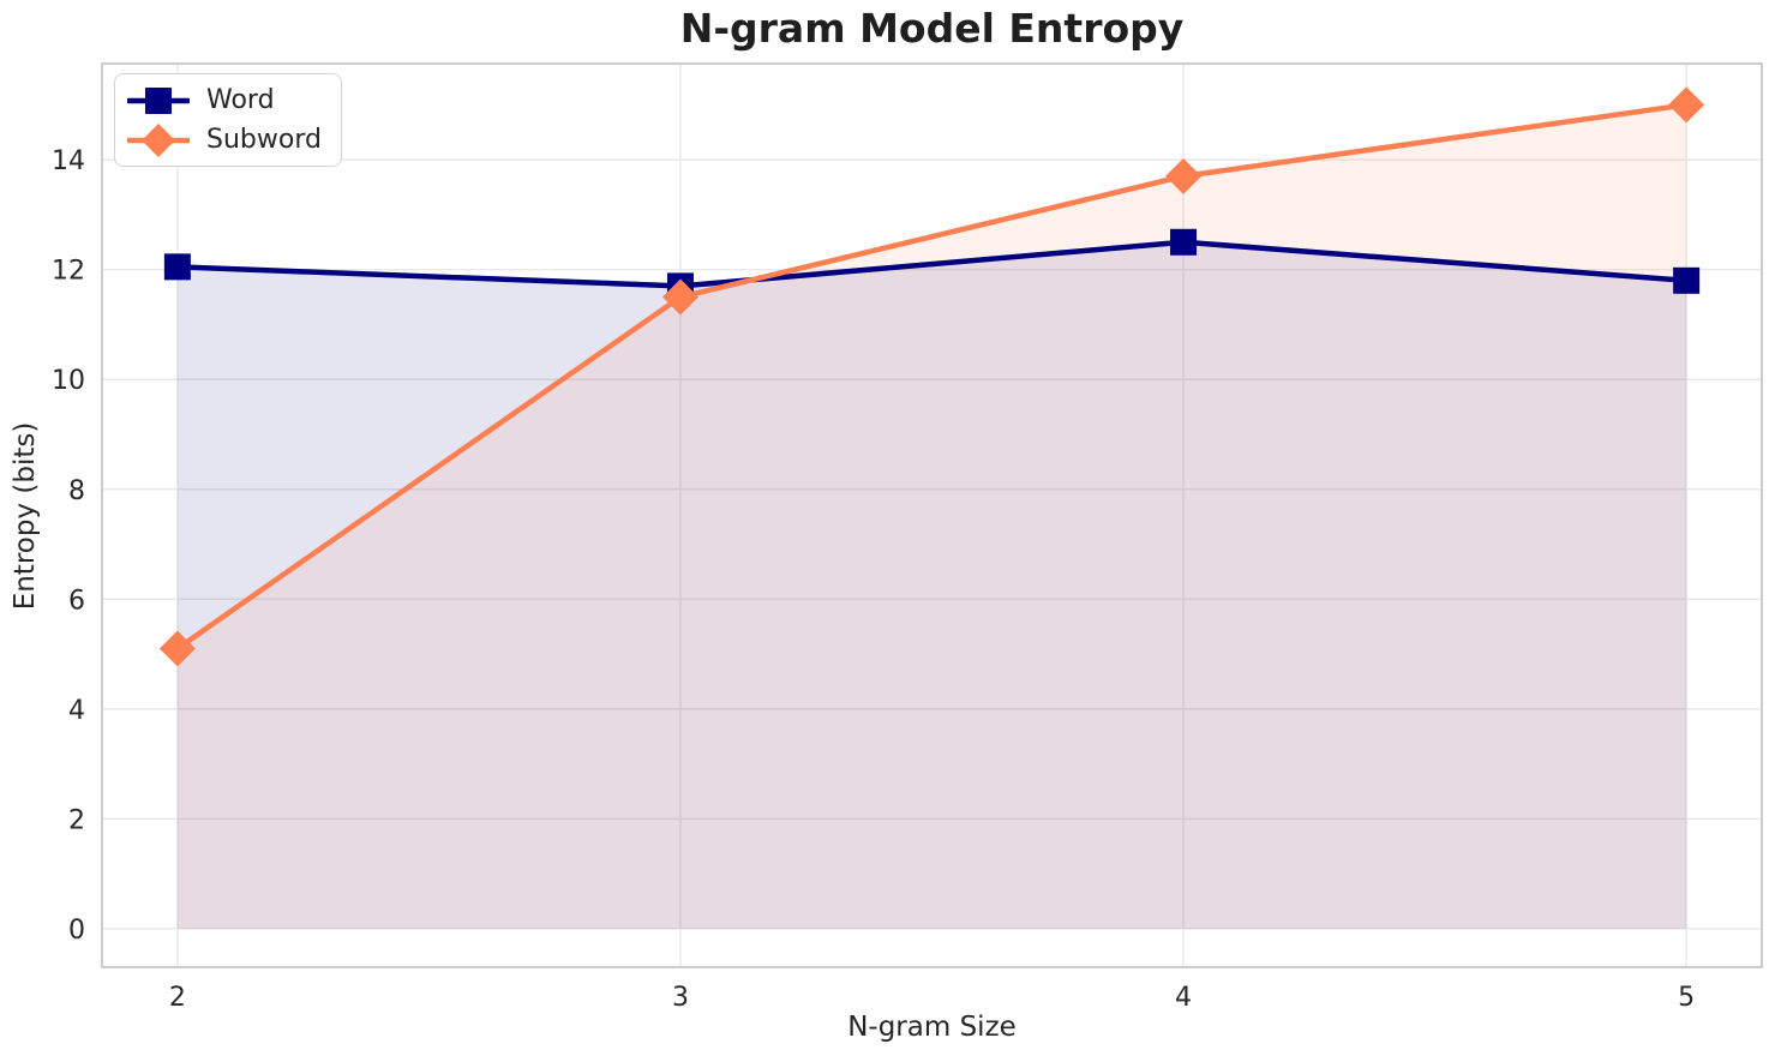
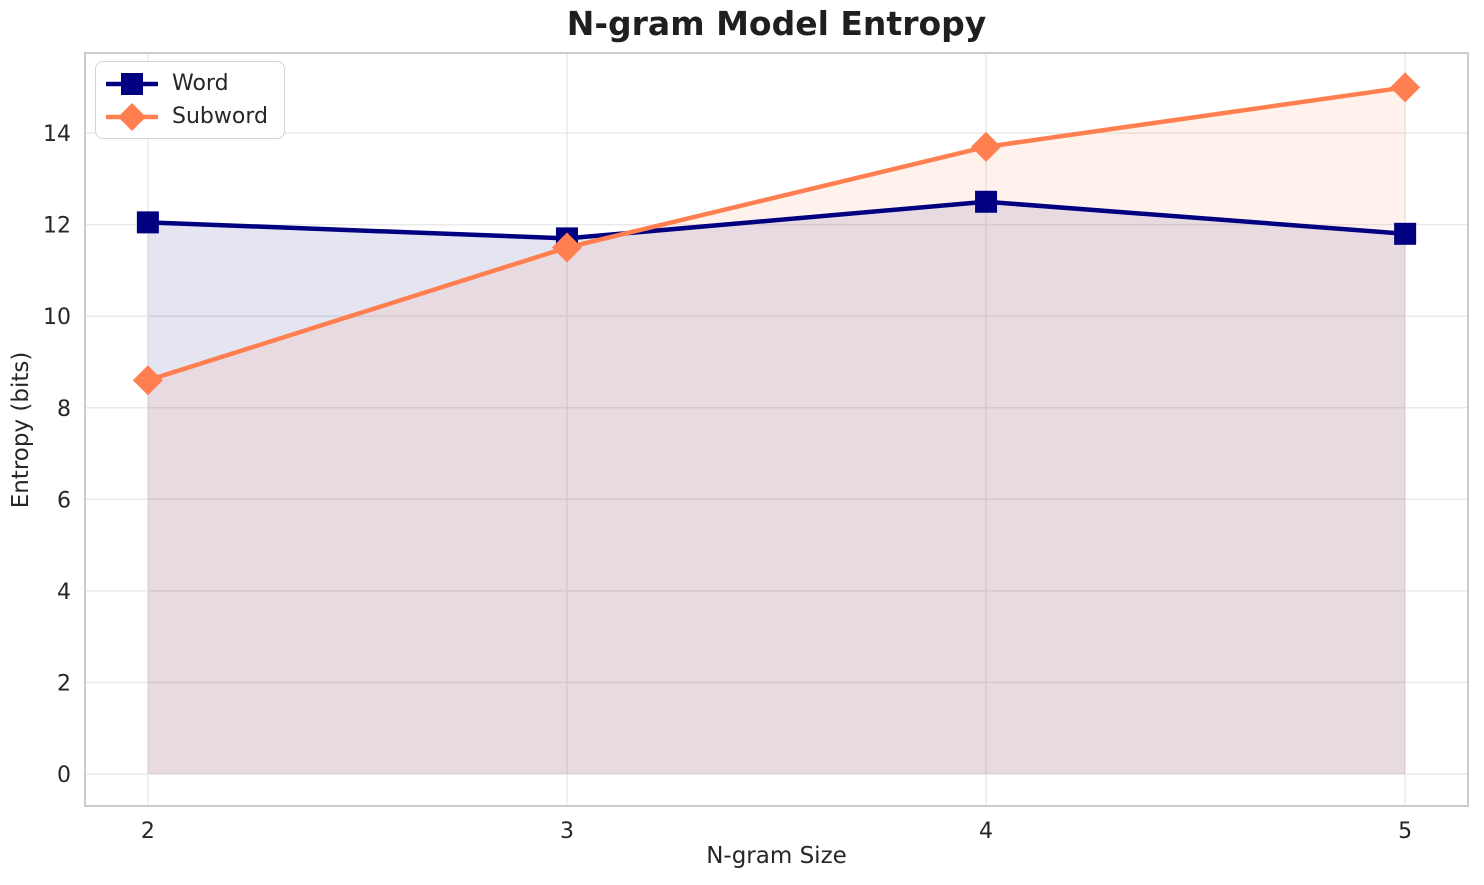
Subword/2: 5.1 -> 8.6
